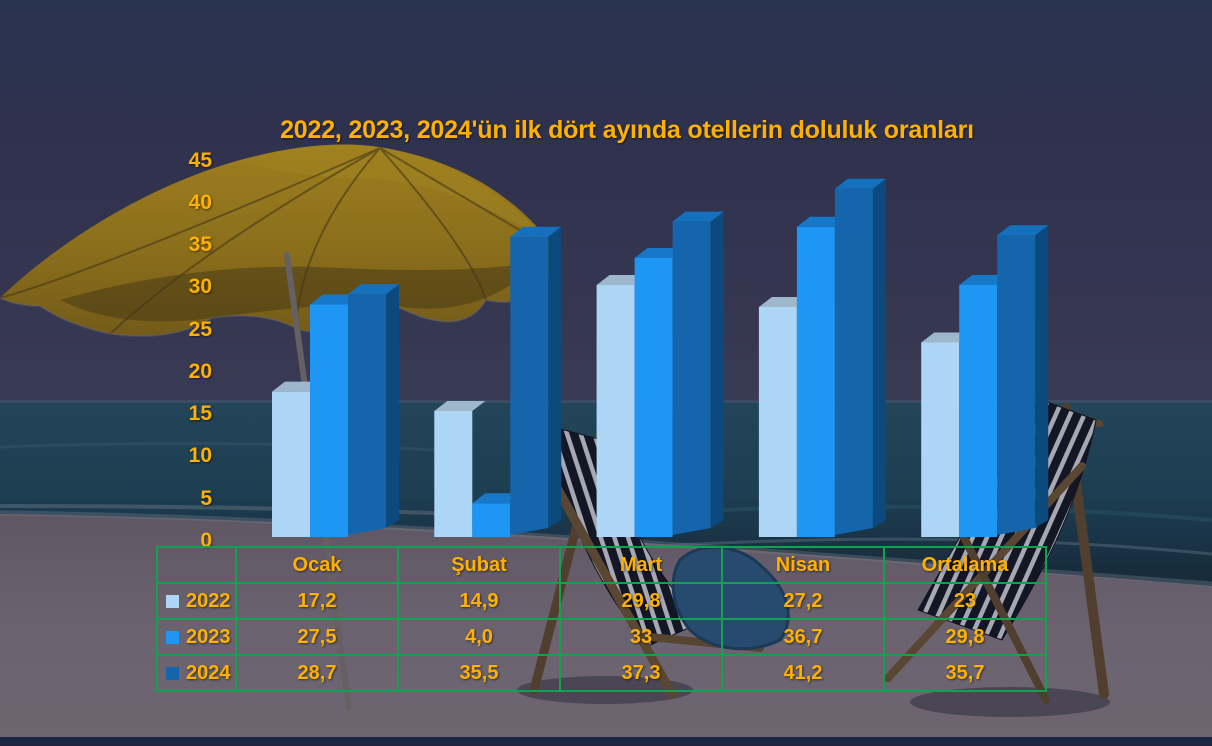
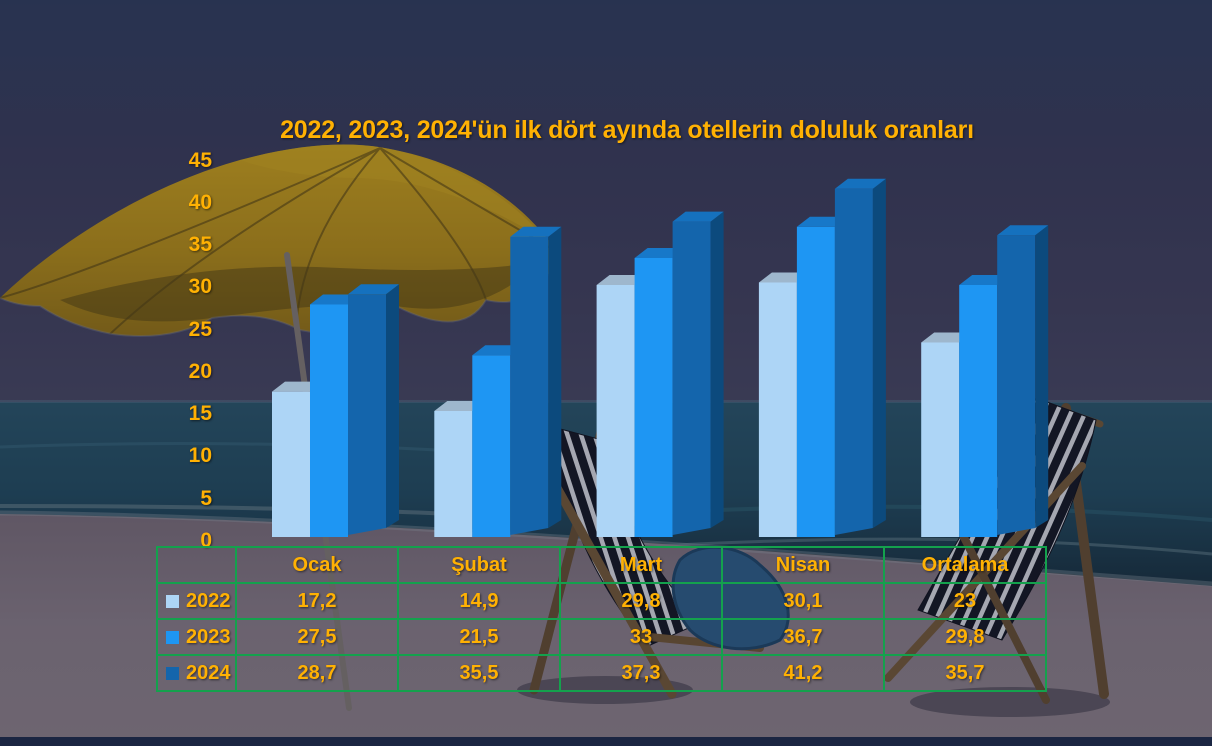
2023/Şubat: 4,0 -> 21,5
2022/Nisan: 27,2 -> 30,1
